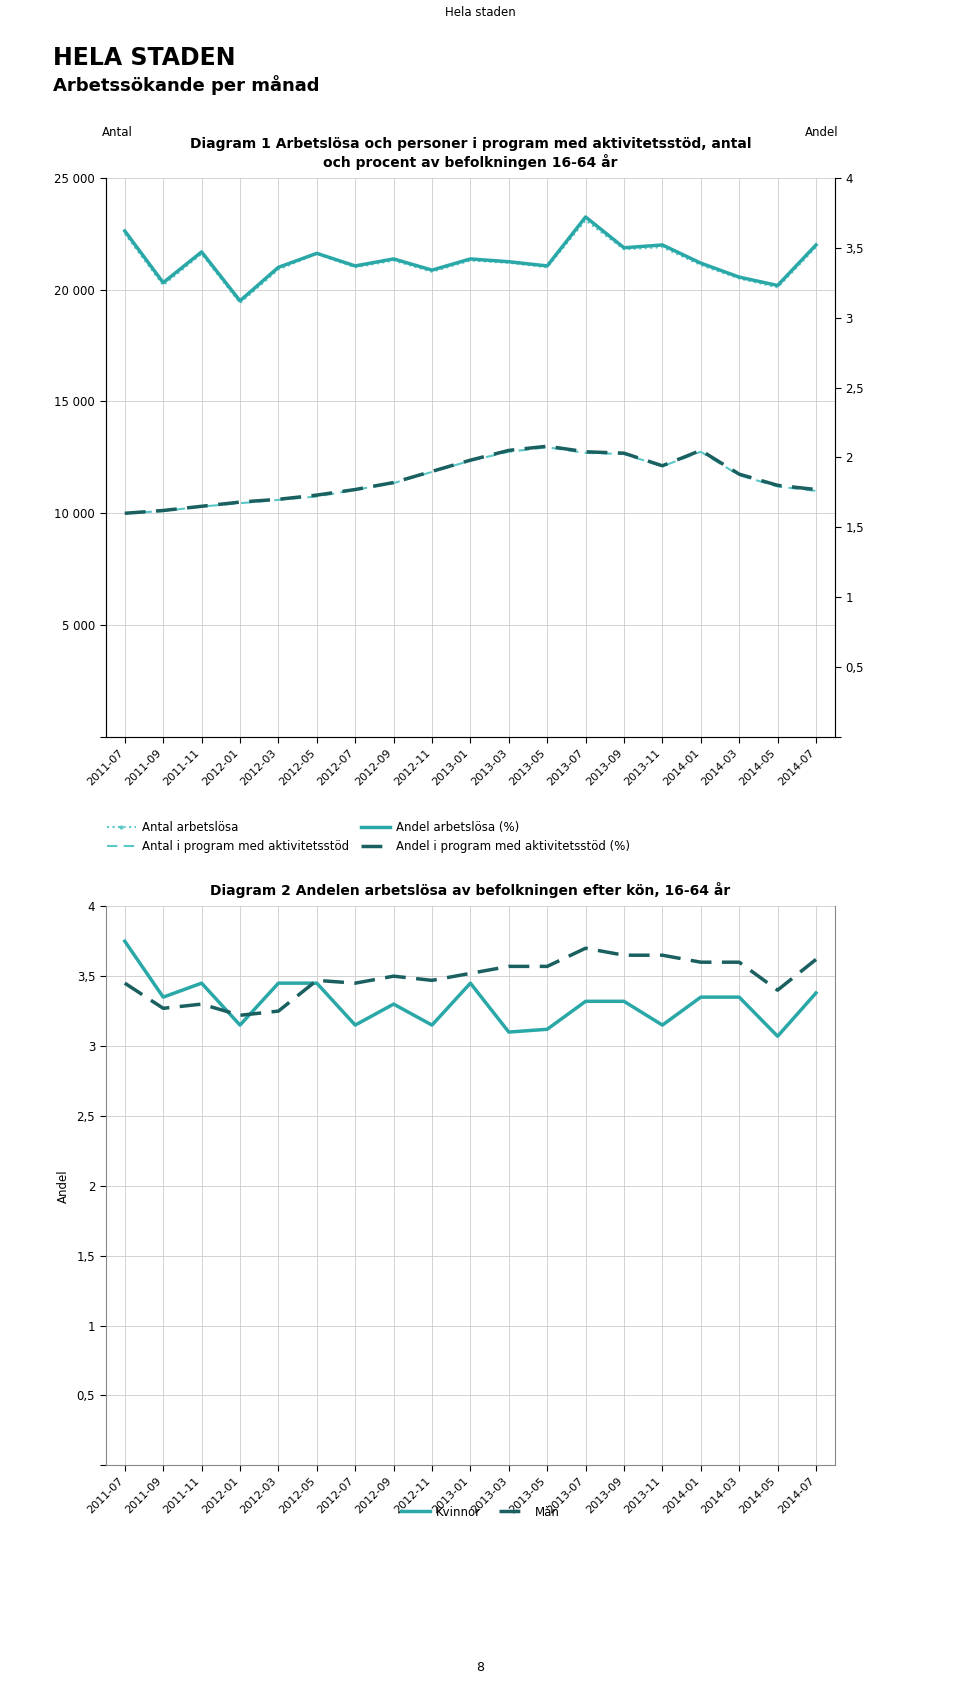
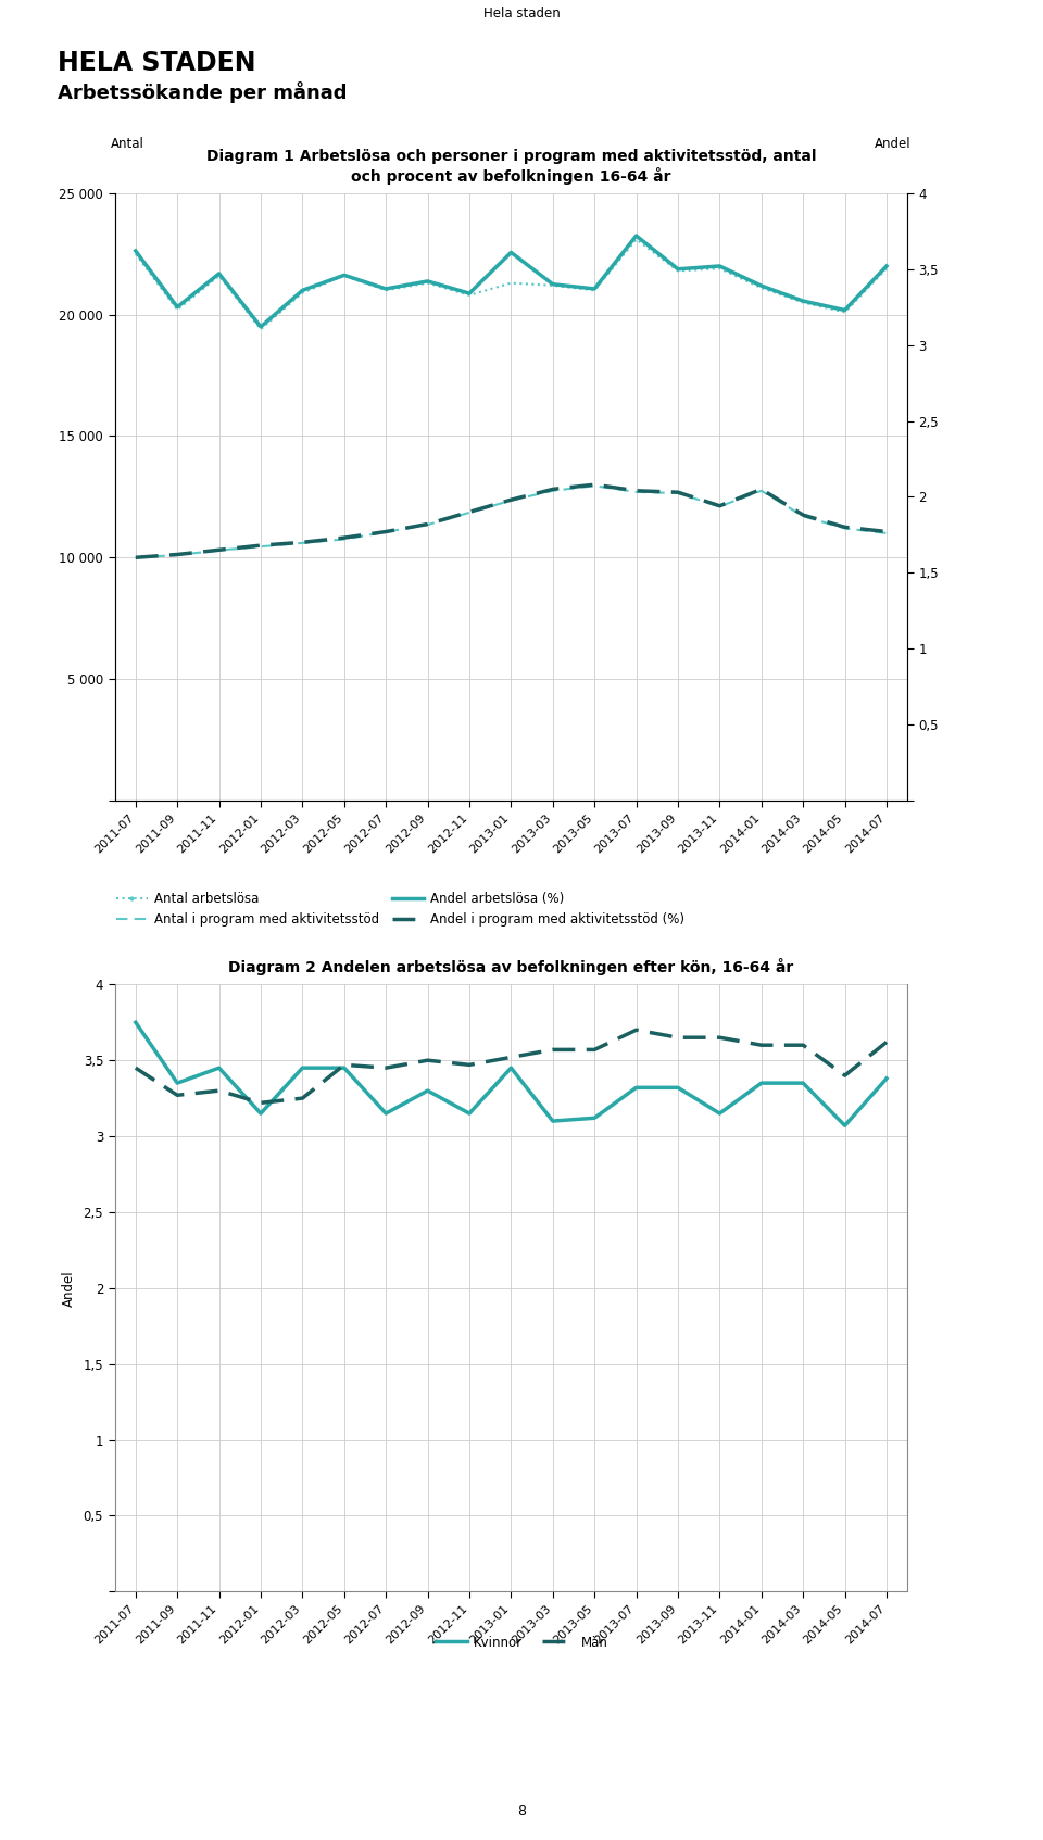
Andel arbetslösa (%)/2013-01: 3,42 -> 3,61
